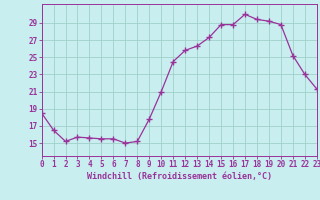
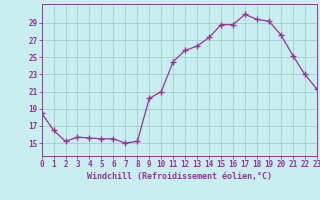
9: 17.8 -> 20.2
20: 28.8 -> 27.6
